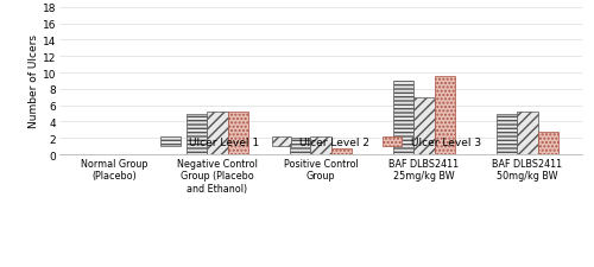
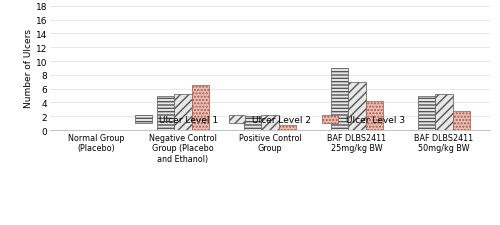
Ulcer Level 3/Negative Control Group (Placebo and Ethanol): 5.2 -> 6.5
Ulcer Level 3/BAF DLBS2411 25mg/kg BW: 9.6 -> 4.2
